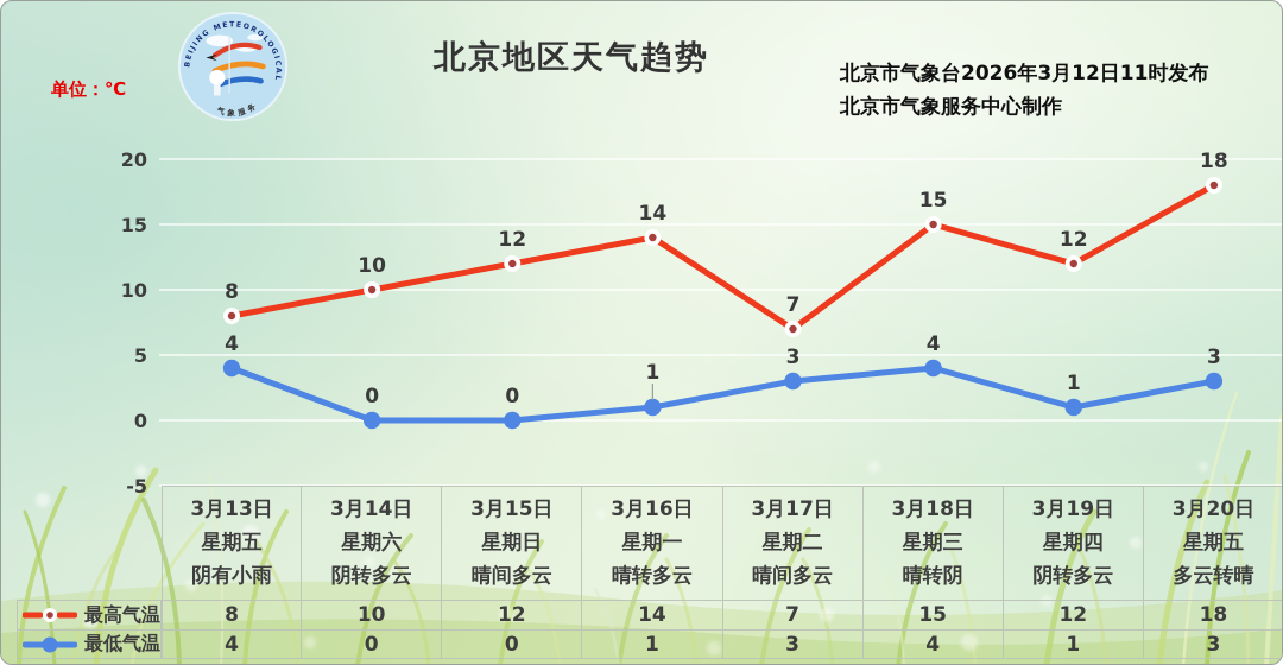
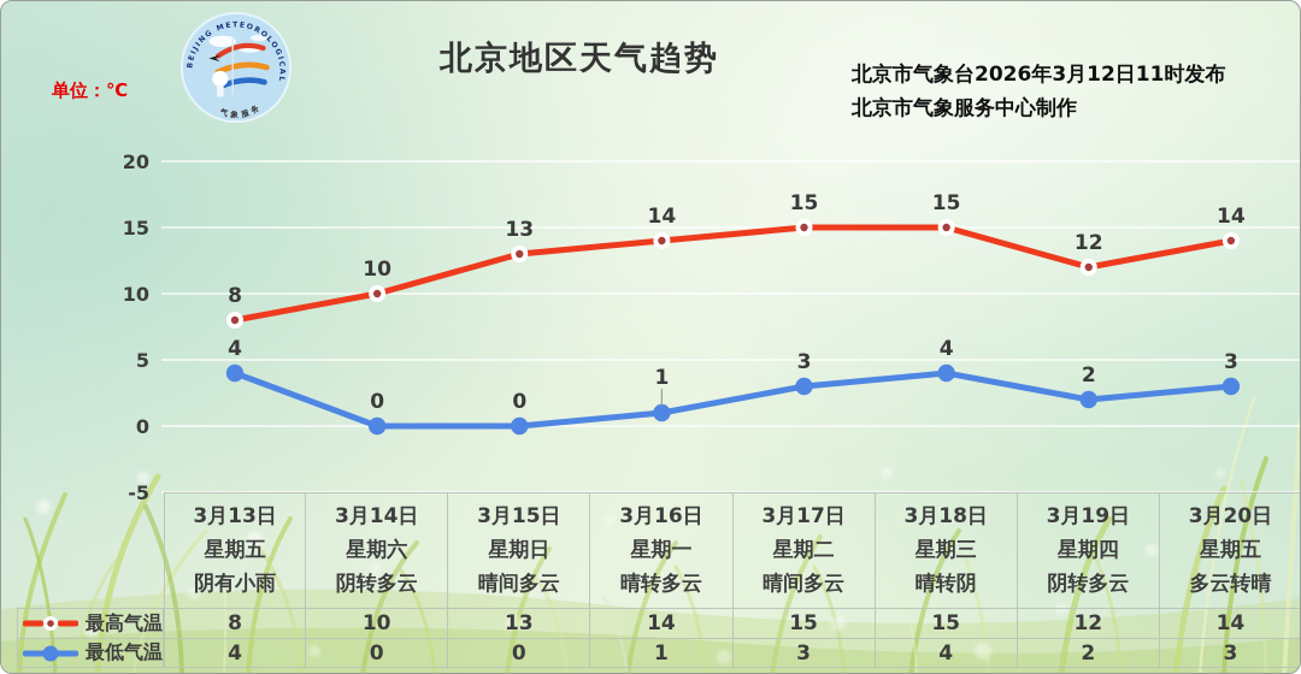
最高气温/3月15日: 12 -> 13
最高气温/3月17日: 7 -> 15
最低气温/3月19日: 1 -> 2
最高气温/3月20日: 18 -> 14
